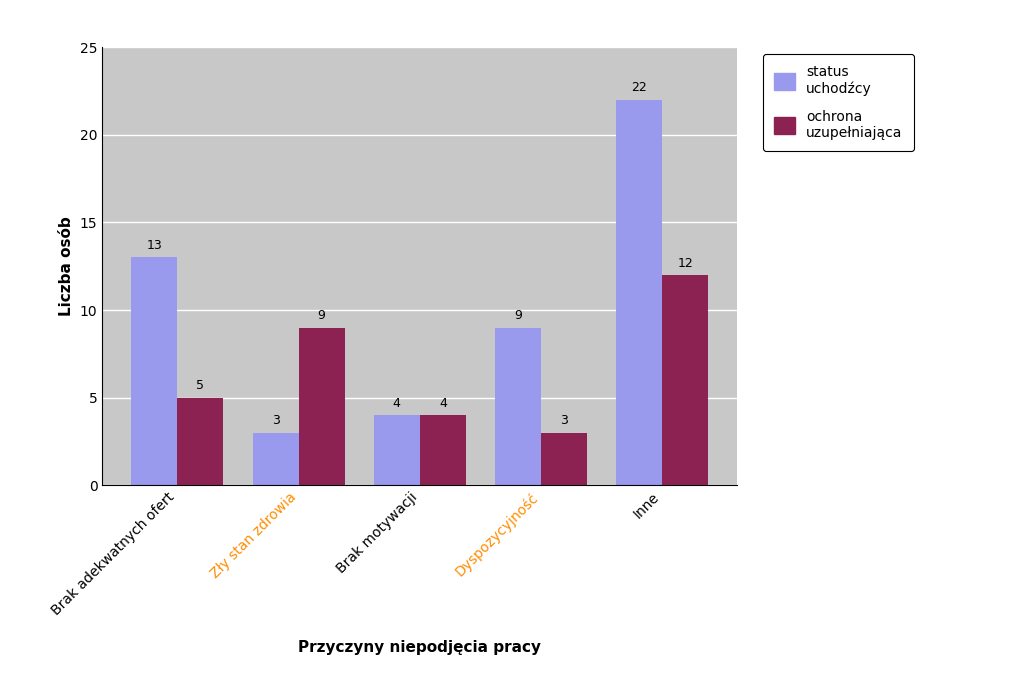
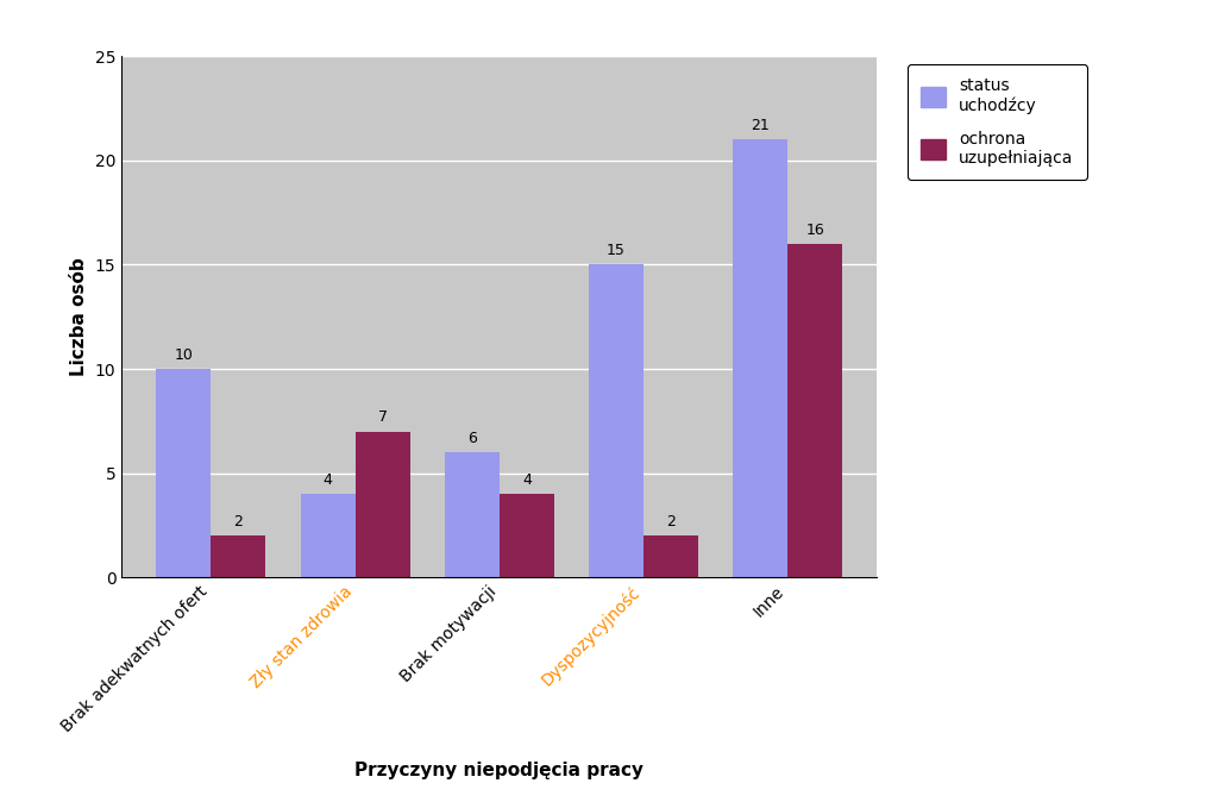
status uchodźcy/Brak adekwatnych ofert: 13 -> 10
ochrona uzupełniająca/Brak adekwatnych ofert: 5 -> 2
status uchodźcy/Zły stan zdrowia: 3 -> 4
ochrona uzupełniająca/Zły stan zdrowia: 9 -> 7
status uchodźcy/Brak motywacji: 4 -> 6
status uchodźcy/Dyspozycyjność: 9 -> 15
ochrona uzupełniająca/Dyspozycyjność: 3 -> 2
status uchodźcy/Inne: 22 -> 21
ochrona uzupełniająca/Inne: 12 -> 16
